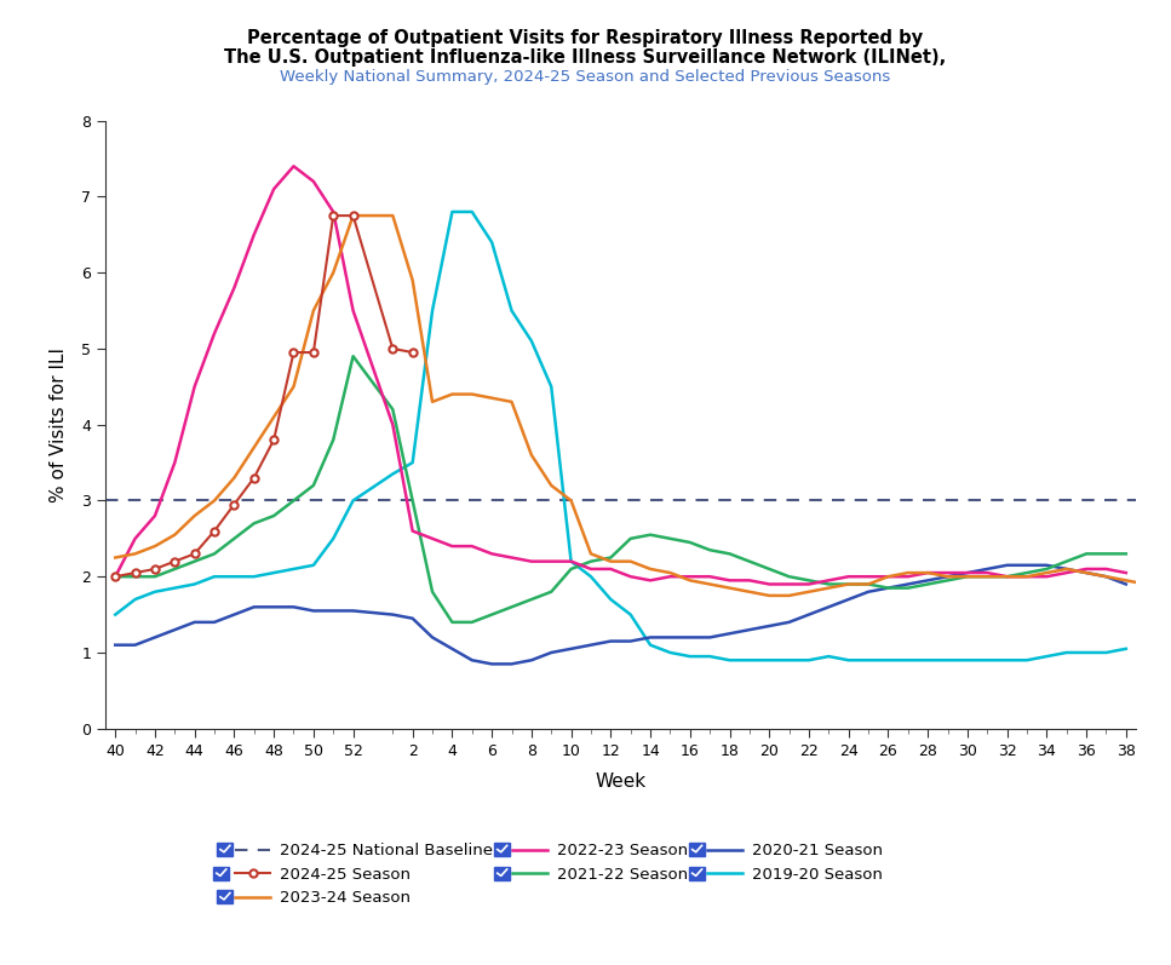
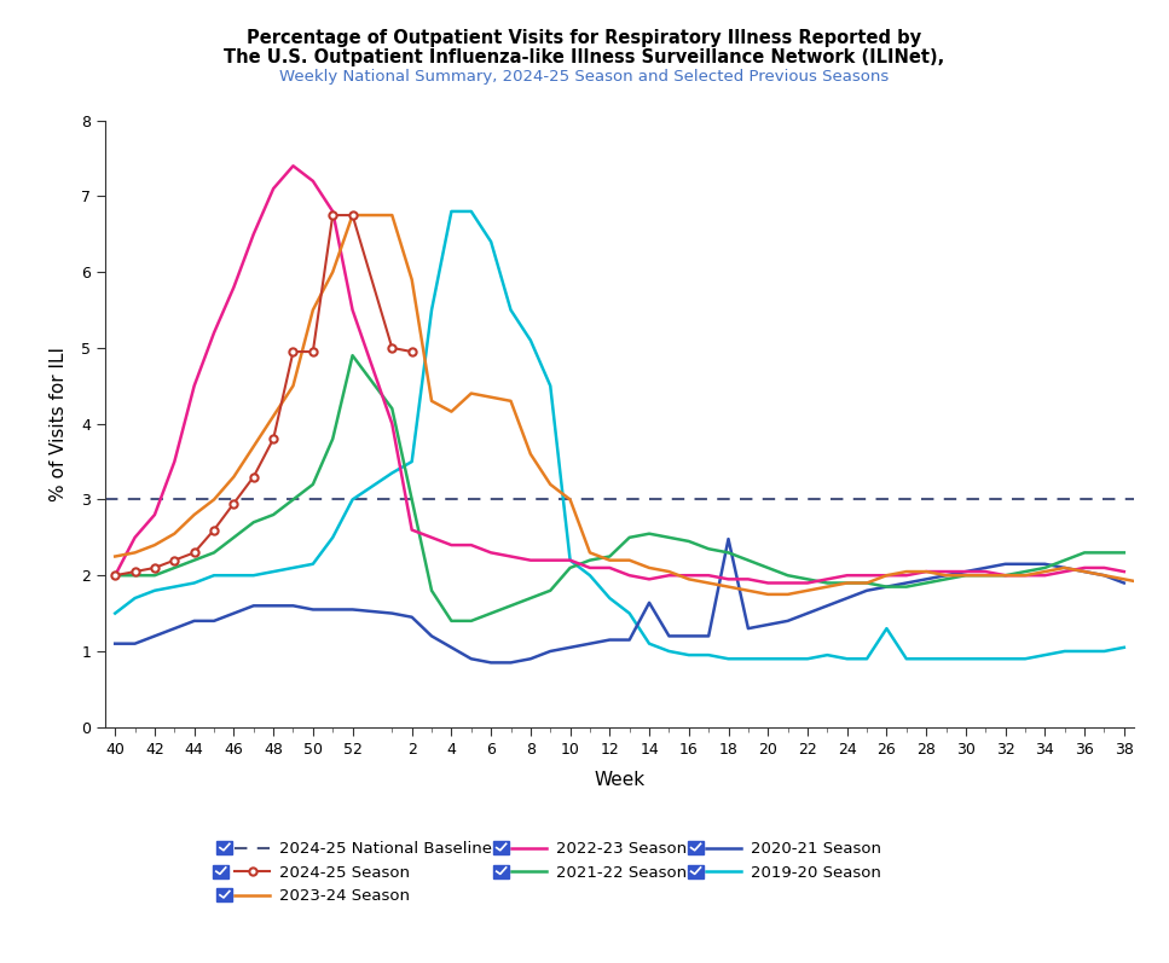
2023-24 Season/4: 4.40 -> 4.16
2020-21 Season/14: 1.20 -> 1.64
2020-21 Season/18: 1.25 -> 2.48
2019-20 Season/26: 0.90 -> 1.30
